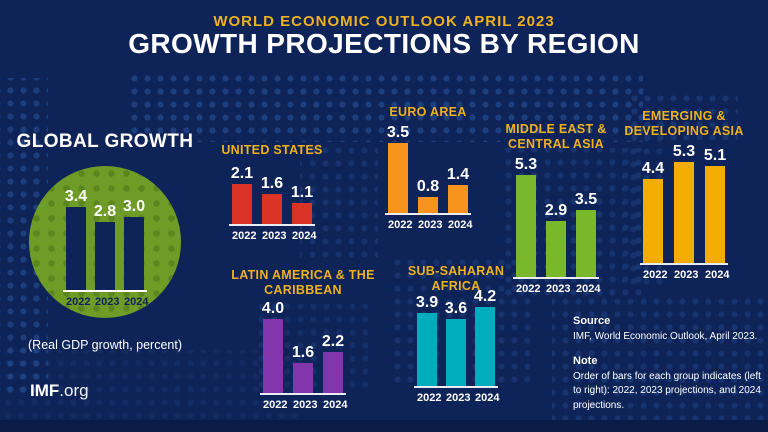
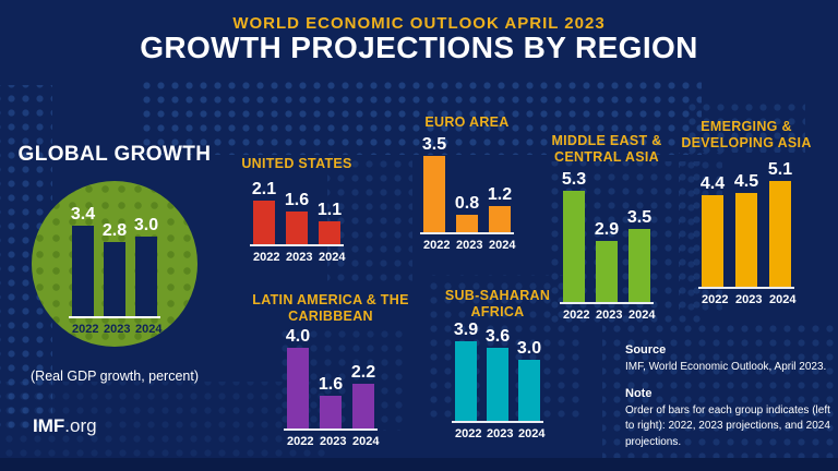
EURO AREA/2024: 1.4 -> 1.2
EMERGING & DEVELOPING ASIA/2023: 5.3 -> 4.5
SUB-SAHARAN AFRICA/2024: 4.2 -> 3.0
